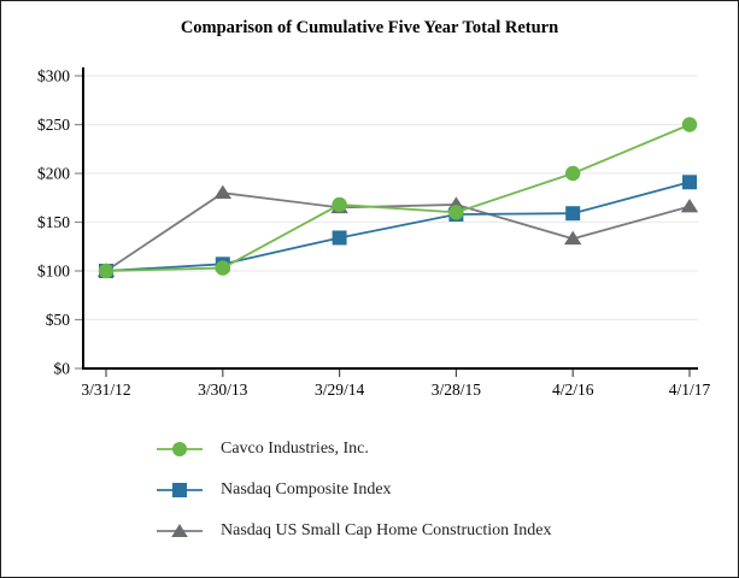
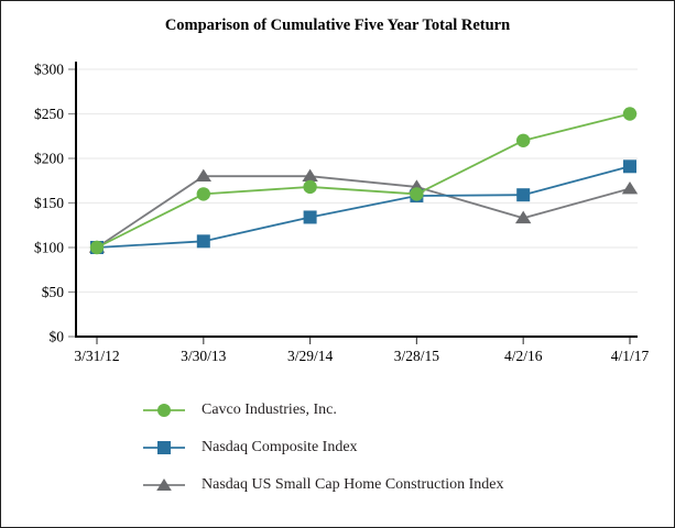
Cavco Industries, Inc./3/30/13: $100 -> $160
Nasdaq US Small Cap Home Construction Index/3/29/14: $160 -> $180
Cavco Industries, Inc./4/2/16: $200 -> $220
